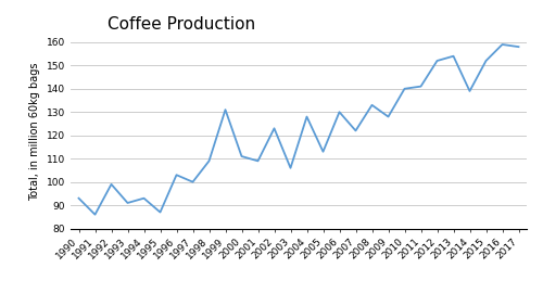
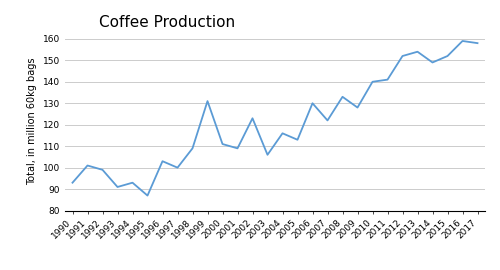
1991: 86 -> 101
2004: 128 -> 116
2014: 139 -> 149
